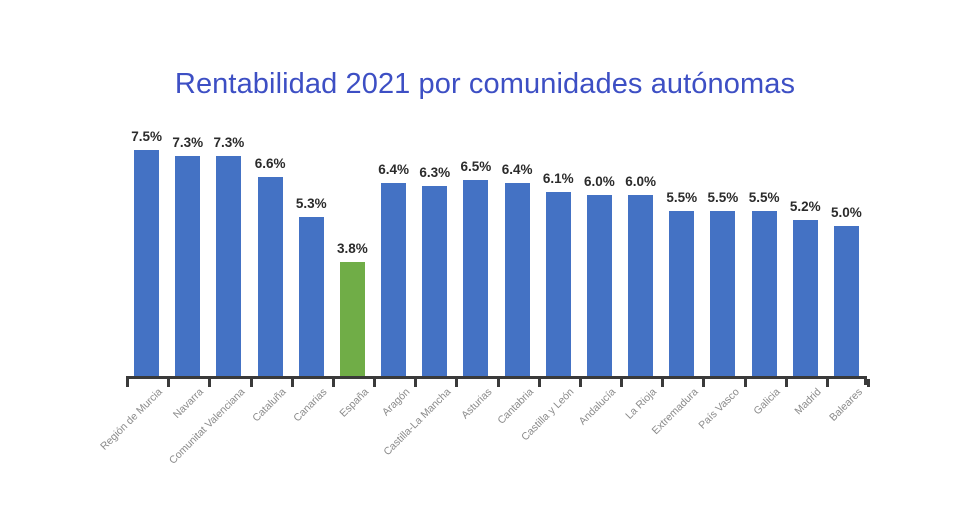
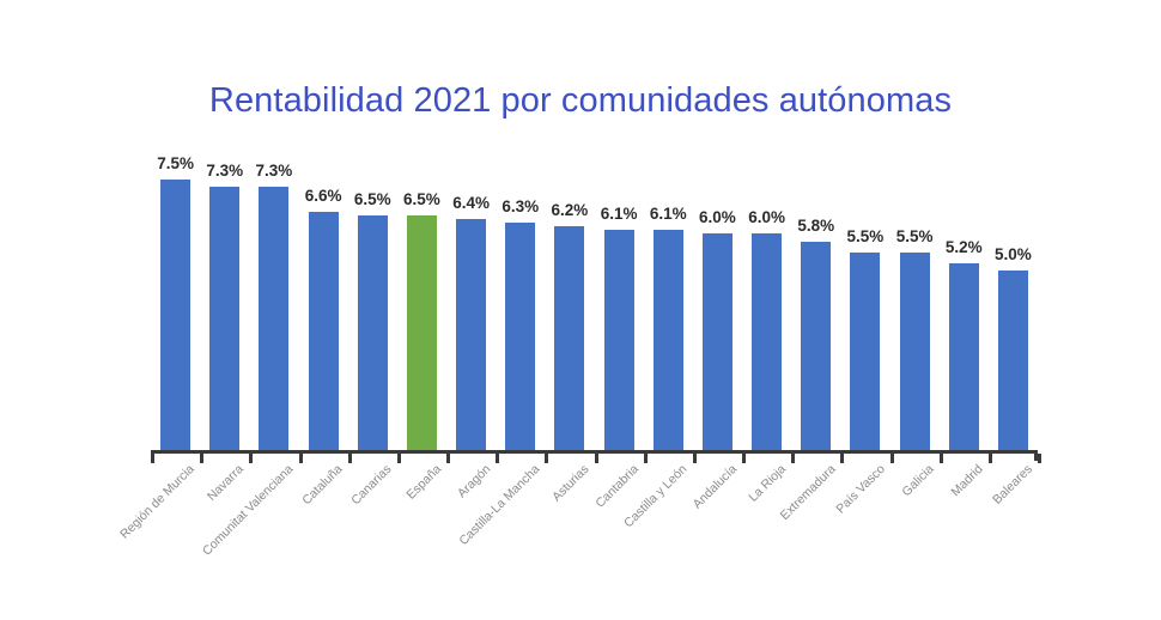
Canarias: 5.3% -> 6.5%
España: 3.8% -> 6.5%
Asturias: 6.5% -> 6.2%
Cantabria: 6.4% -> 6.1%
Extremadura: 5.5% -> 5.8%
